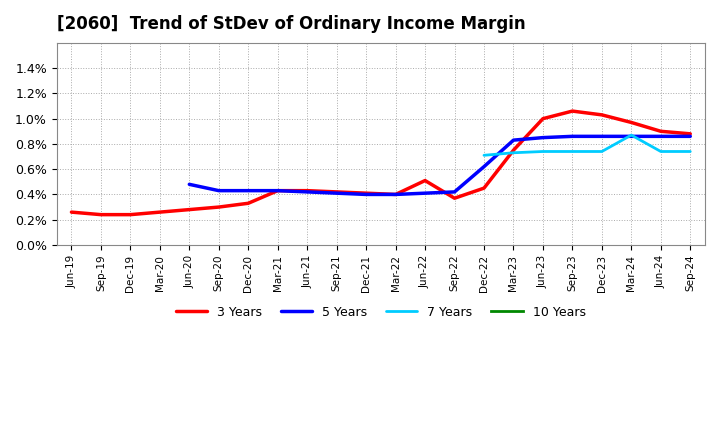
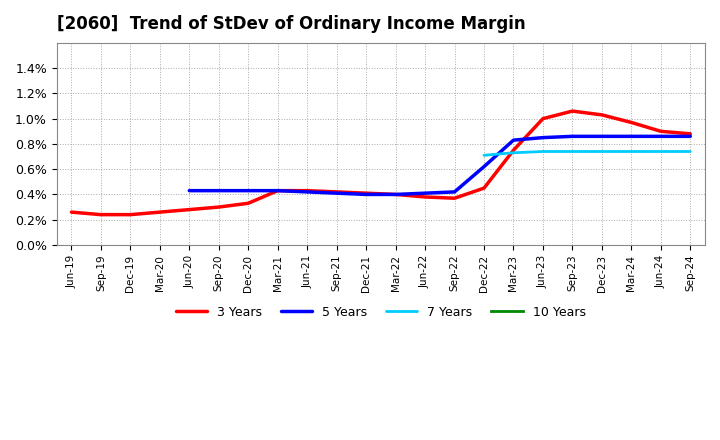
5 Years/Jun-20: 0.48% -> 0.43%
3 Years/Jun-22: 0.51% -> 0.38%
7 Years/Mar-24: 0.87% -> 0.74%
